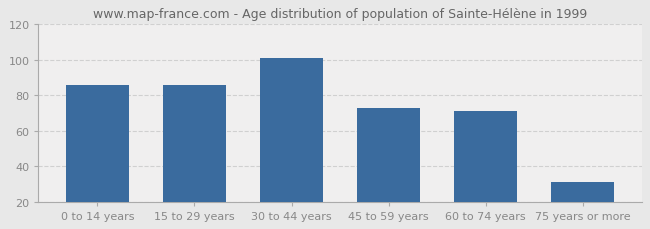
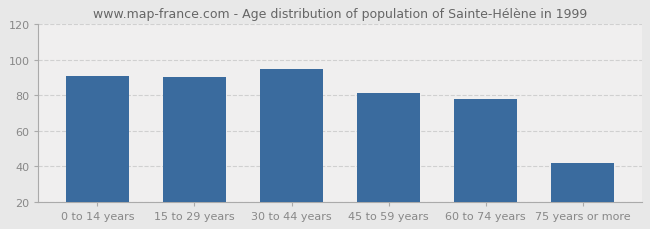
0 to 14 years: 86 -> 91
15 to 29 years: 86 -> 90
30 to 44 years: 101 -> 95
45 to 59 years: 73 -> 81
60 to 74 years: 71 -> 78
75 years or more: 31 -> 42
